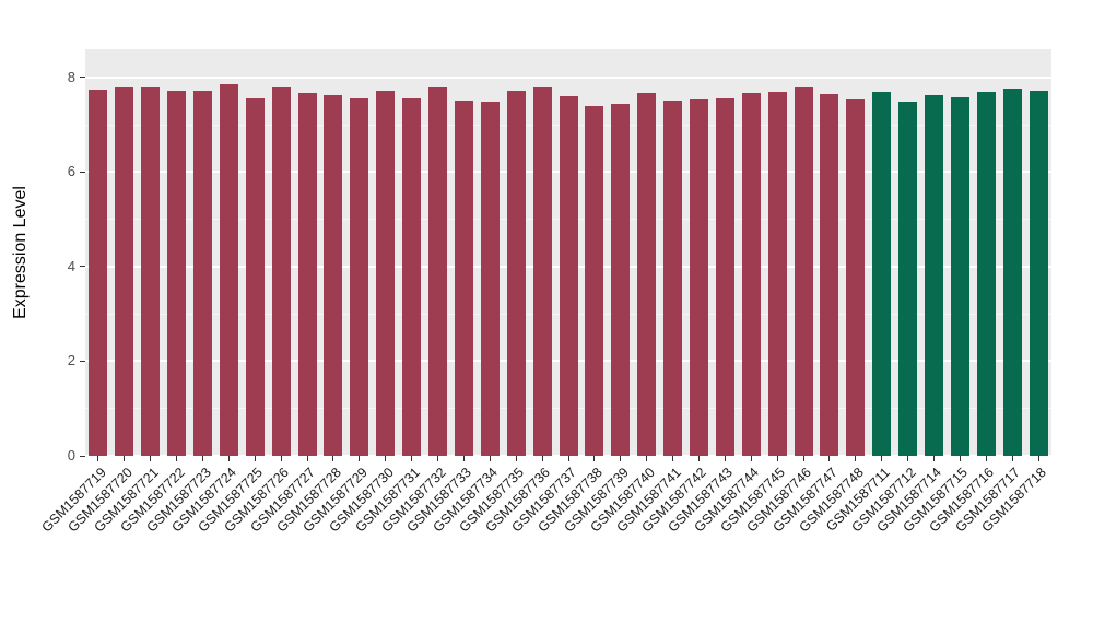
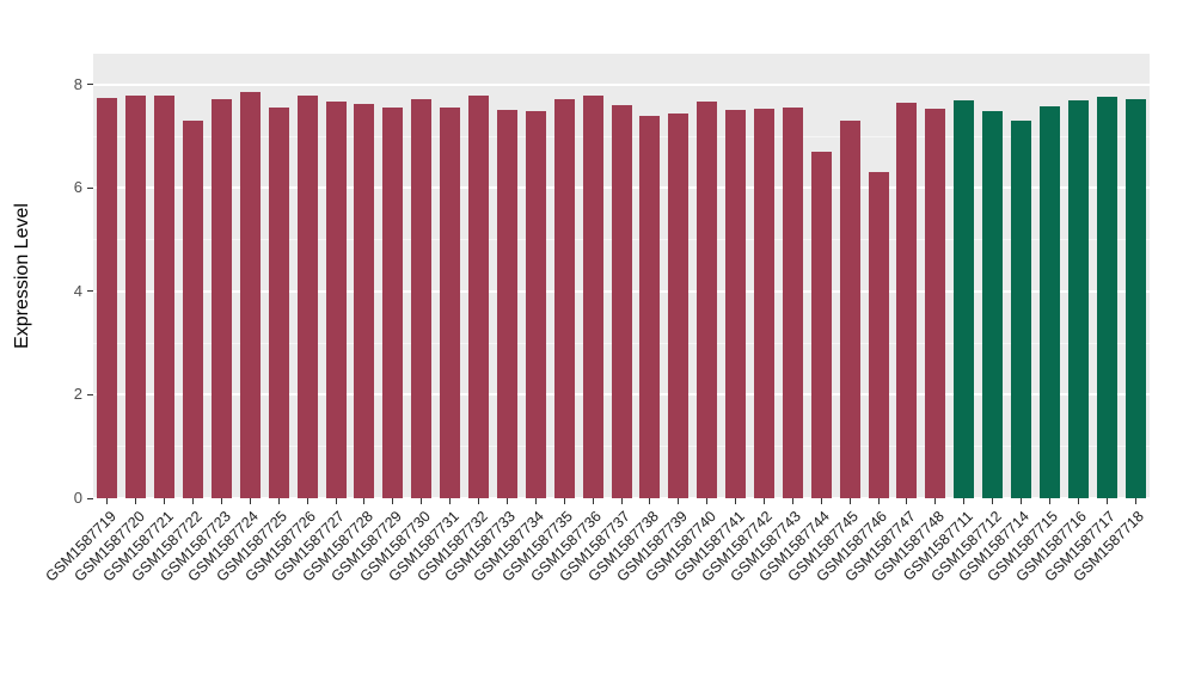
GSM1587722: 7.7 -> 7.3
GSM1587744: 7.7 -> 6.7
GSM1587745: 7.7 -> 7.3
GSM1587746: 7.8 -> 6.3
GSM1587714: 7.6 -> 7.3
